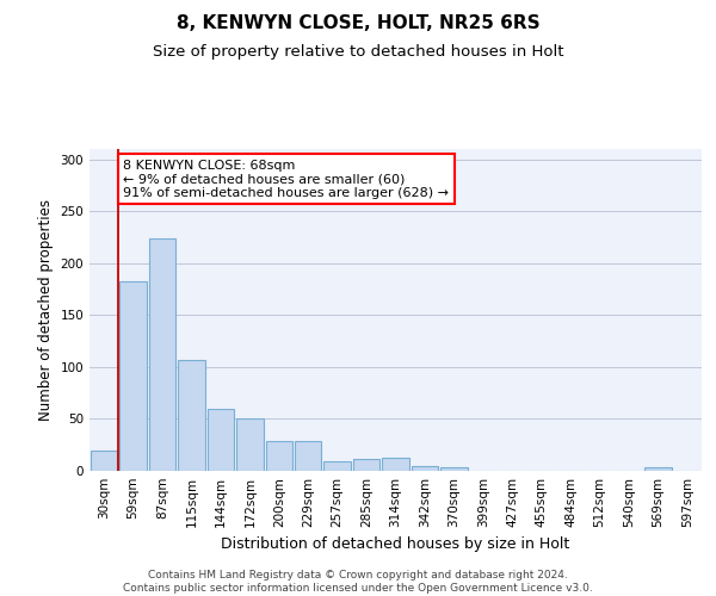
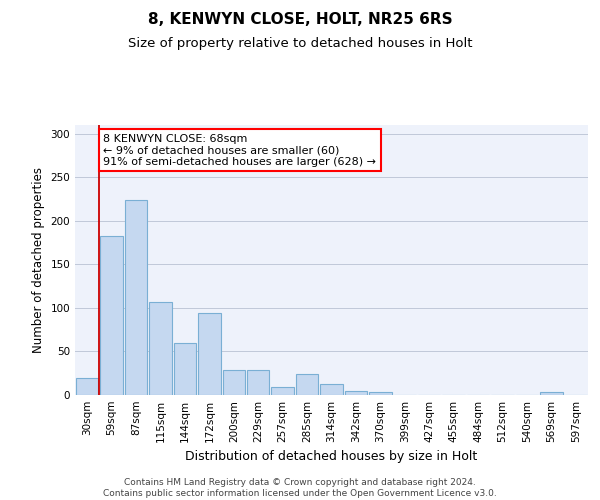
172sqm: 50 -> 94
285sqm: 12 -> 24
